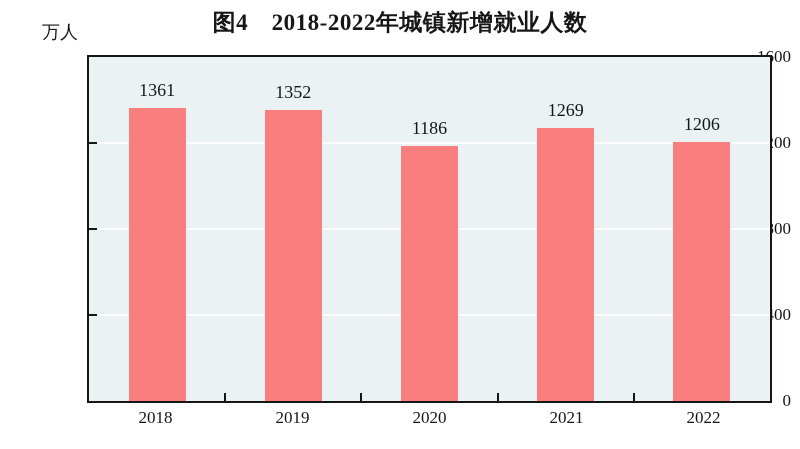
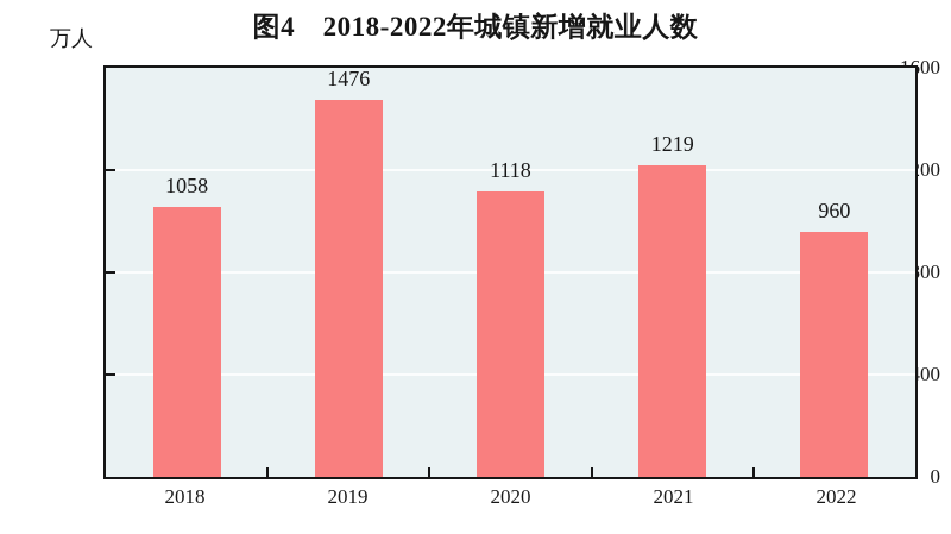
2018: 1361 -> 1058
2019: 1352 -> 1476
2020: 1186 -> 1118
2021: 1269 -> 1219
2022: 1206 -> 960
